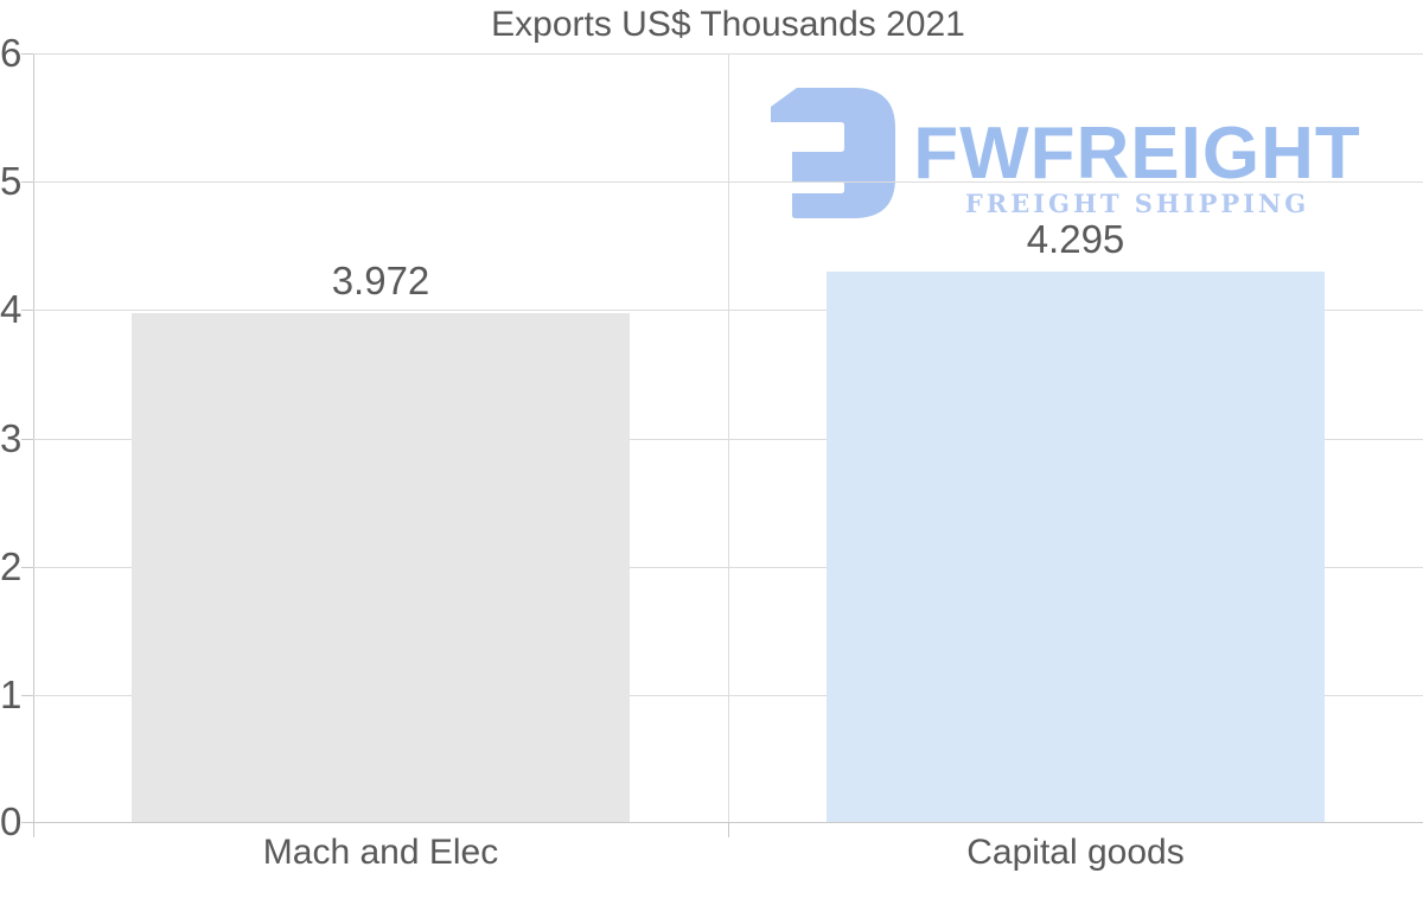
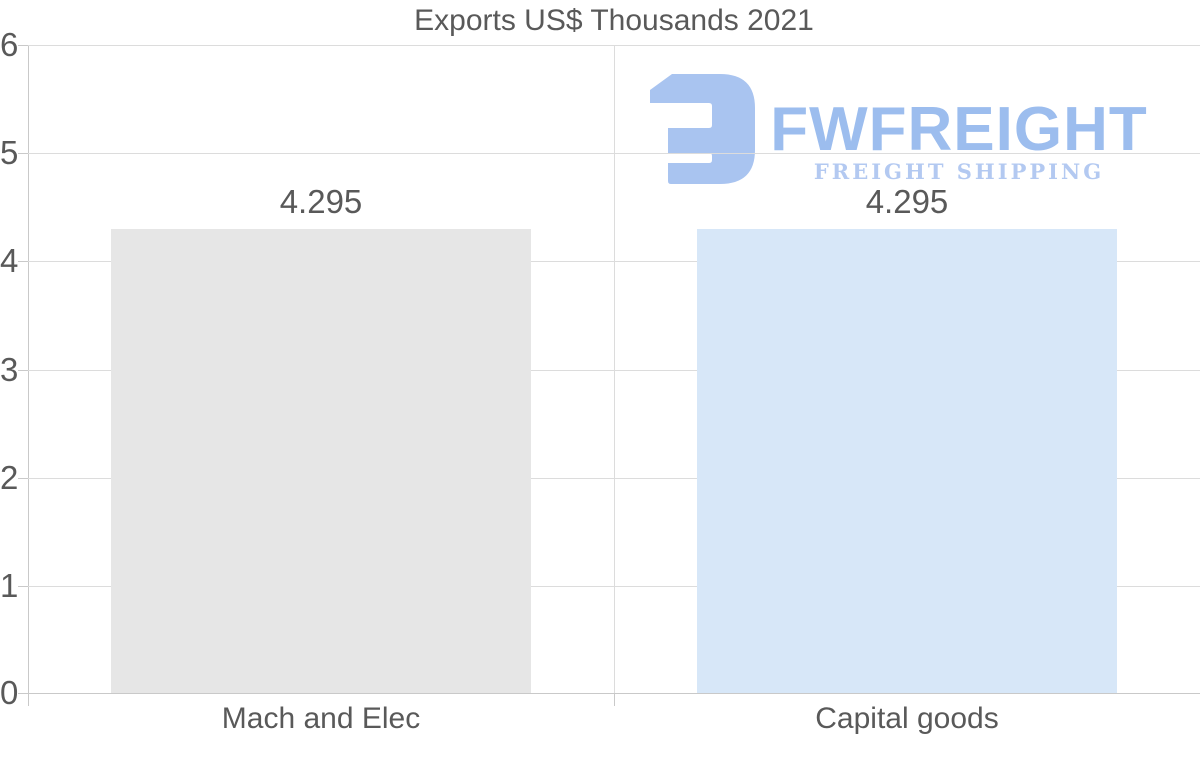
Mach and Elec: 3.972 -> 4.295
